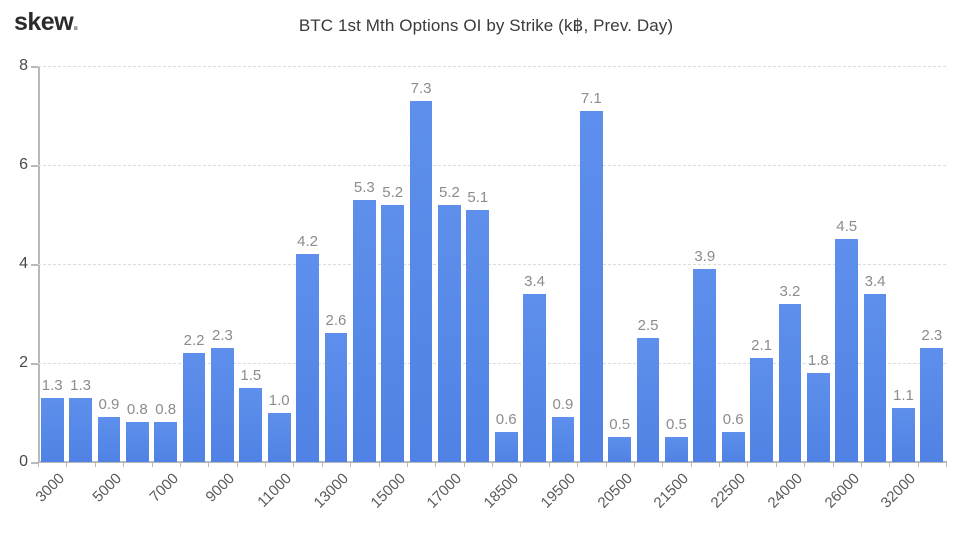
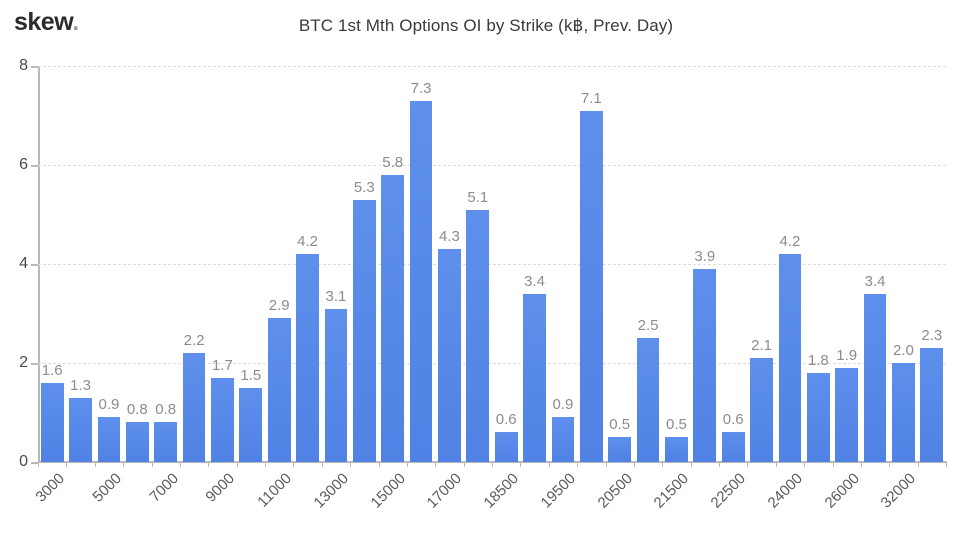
3000: 1.3 -> 1.6
9000: 2.3 -> 1.7
11000: 1.0 -> 2.9
13000: 2.6 -> 3.1
15000: 5.2 -> 5.8
17000: 5.2 -> 4.3
24000: 3.2 -> 4.2
26000: 4.5 -> 1.9
32000: 1.1 -> 2.0
